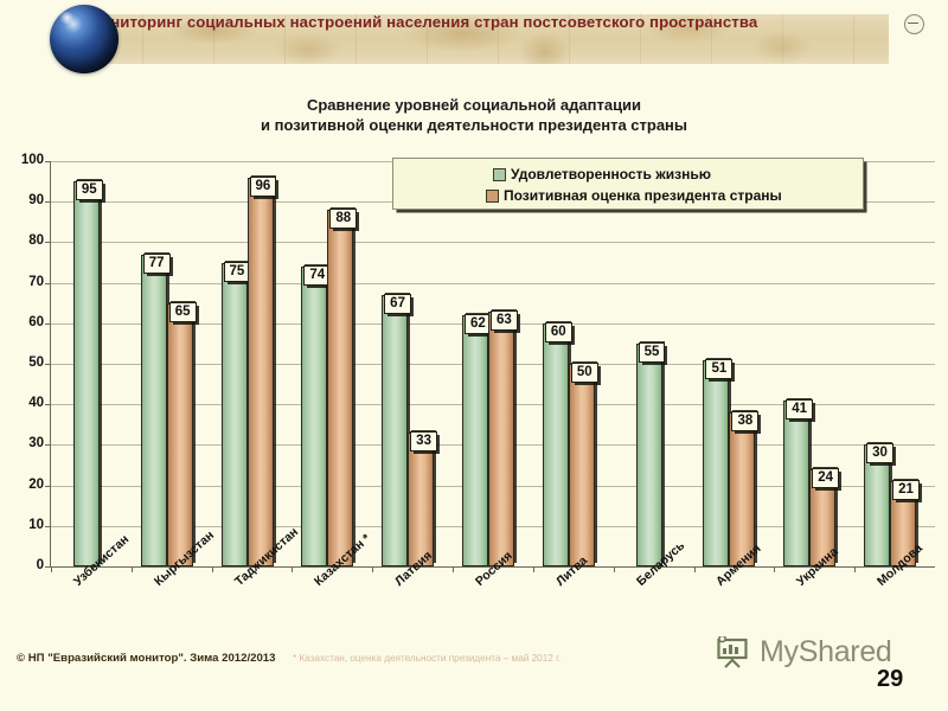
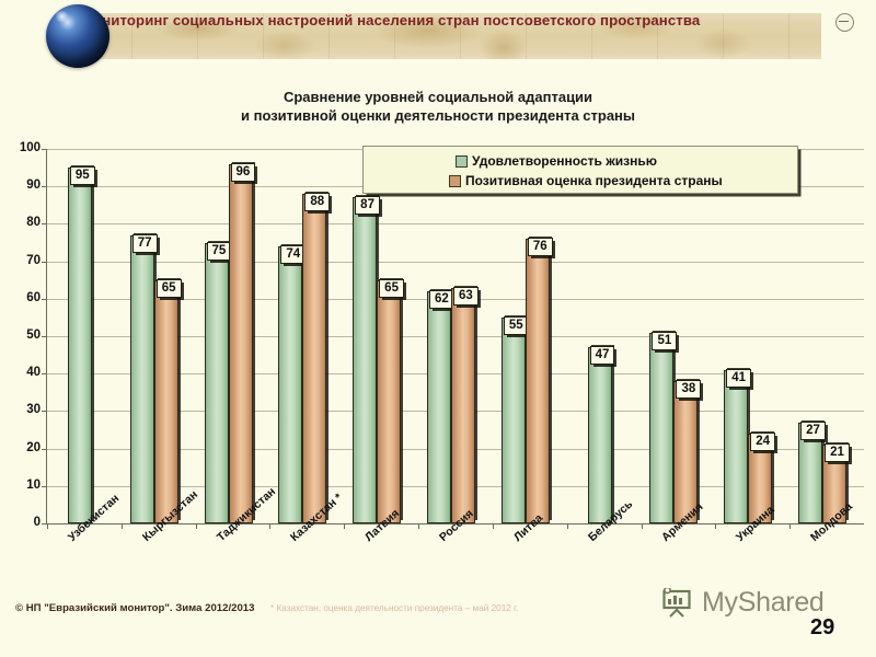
Удовлетворенность жизнью/Латвия: 67 -> 87
Позитивная оценка президента страны/Латвия: 33 -> 65
Удовлетворенность жизнью/Литва: 60 -> 55
Позитивная оценка президента страны/Литва: 50 -> 76
Удовлетворенность жизнью/Беларусь: 55 -> 47
Удовлетворенность жизнью/Молдова: 30 -> 27
